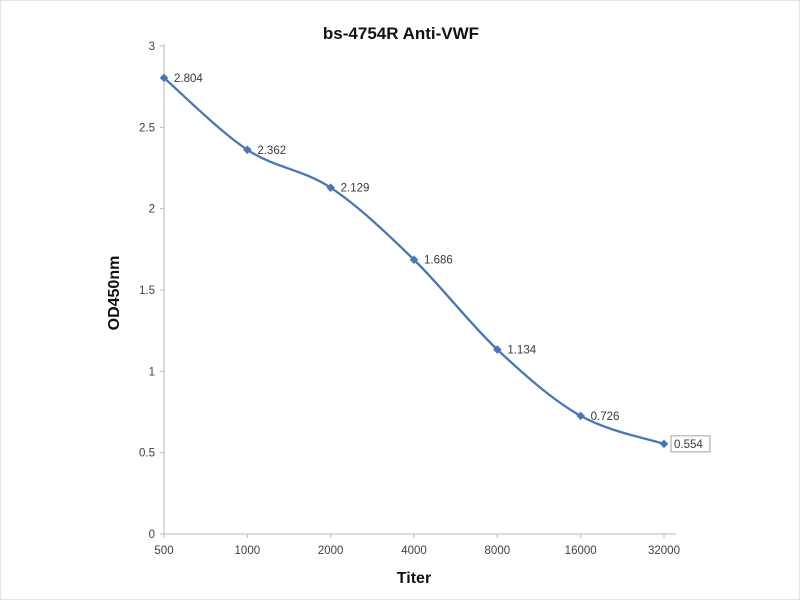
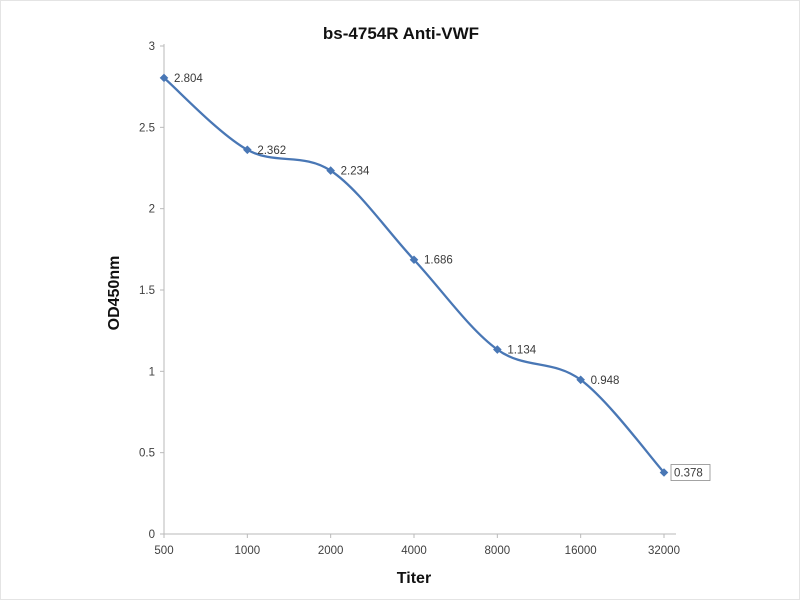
2000: 2.129 -> 2.234
16000: 0.726 -> 0.948
32000: 0.554 -> 0.378
